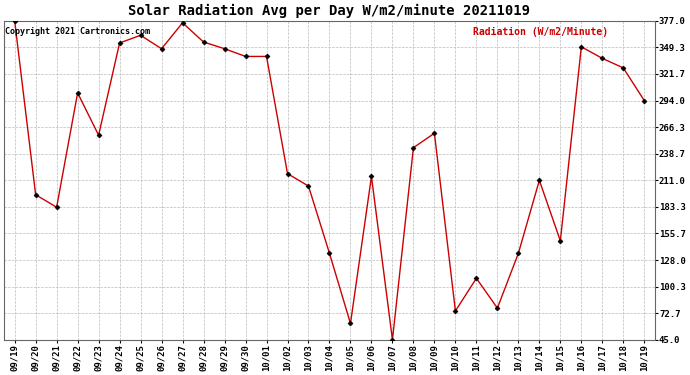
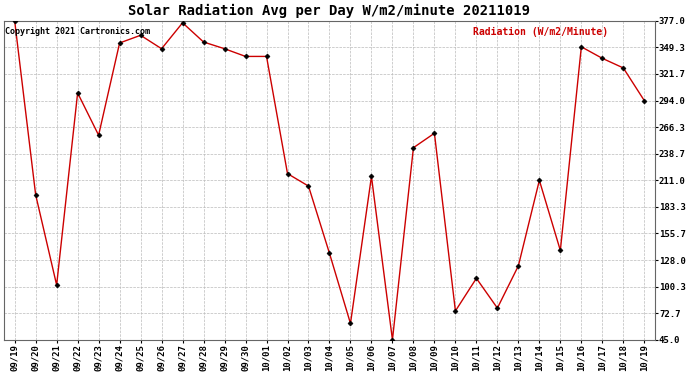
09/21: 183 -> 102
10/13: 135 -> 122
10/15: 148 -> 138
